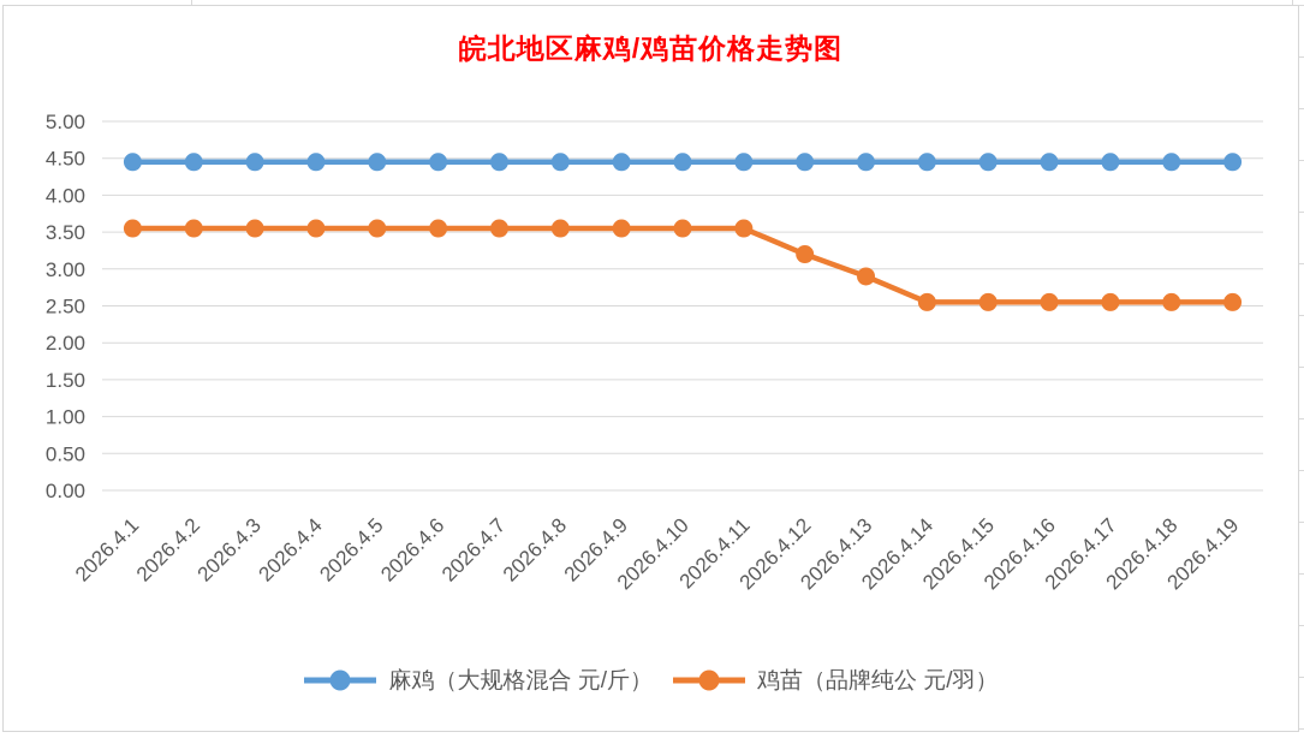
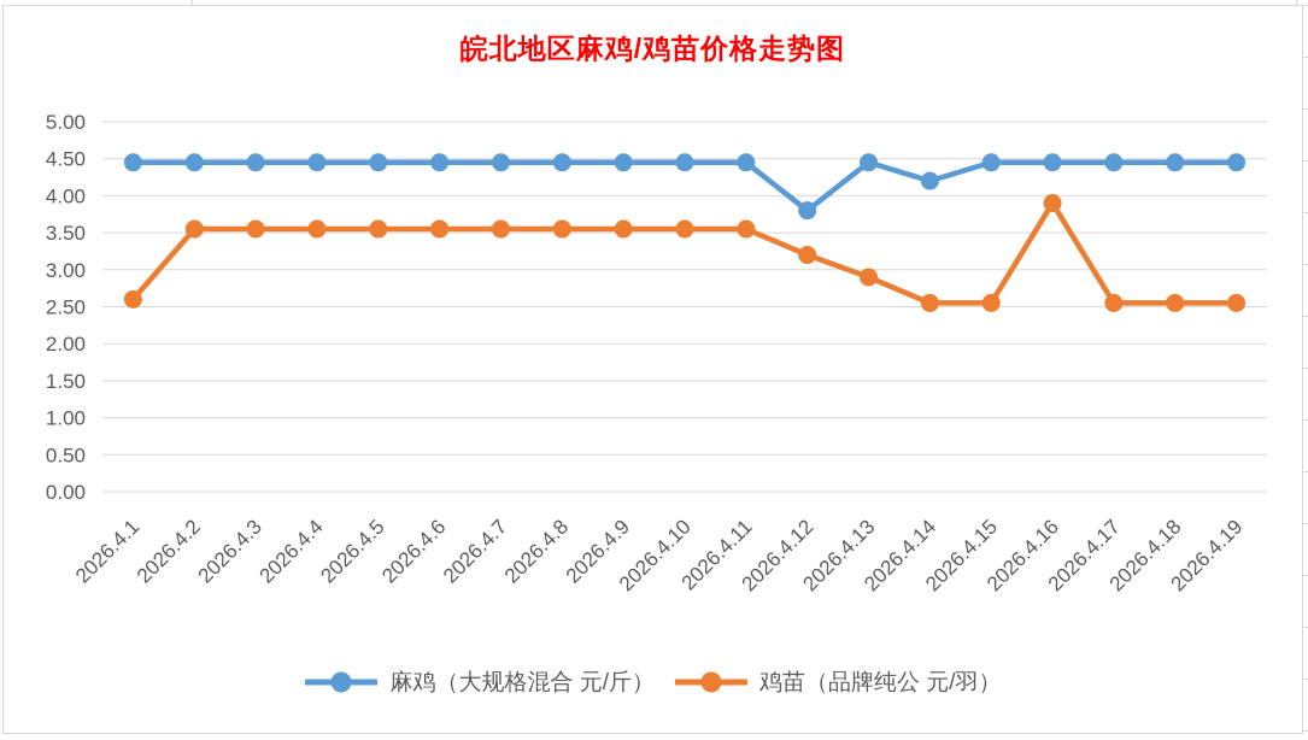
鸡苗（品牌纯公 元/羽）/2026.4.1: 3.5 -> 2.6
麻鸡（大规格混合 元/斤）/2026.4.12: 4.5 -> 3.8
麻鸡（大规格混合 元/斤）/2026.4.14: 4.5 -> 4.2
鸡苗（品牌纯公 元/羽）/2026.4.16: 2.5 -> 3.9
